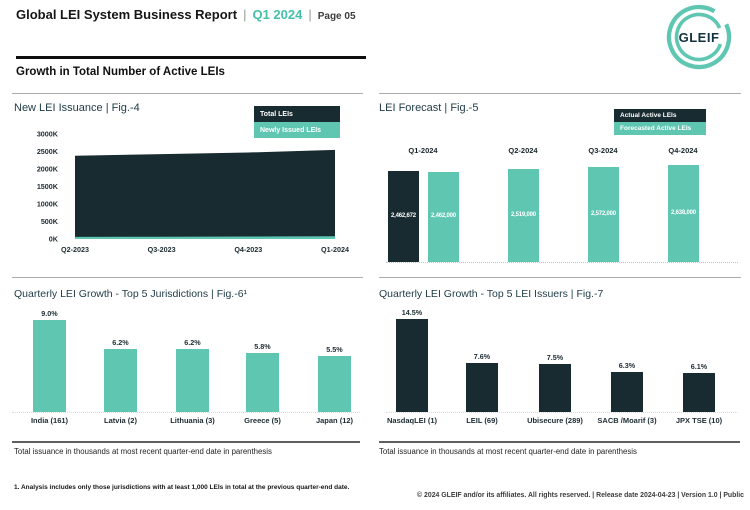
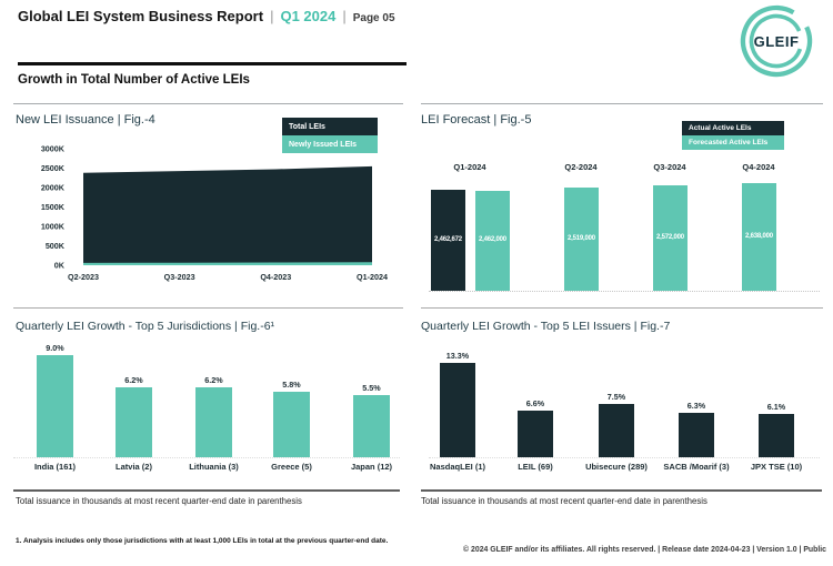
Quarterly LEI Growth - Top 5 LEI Issuers | Fig.-7/NasdaqLEI (1): 14.5% -> 13.3%
Quarterly LEI Growth - Top 5 LEI Issuers | Fig.-7/LEIL (69): 7.6% -> 6.6%
